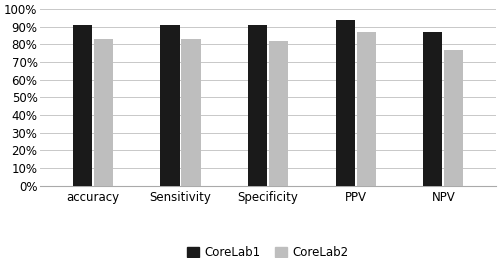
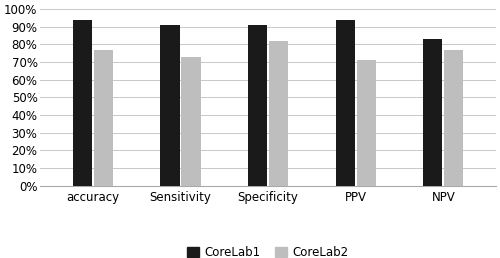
CoreLab1/accuracy: 91% -> 94%
CoreLab2/accuracy: 83% -> 77%
CoreLab2/Sensitivity: 83% -> 73%
CoreLab2/PPV: 87% -> 71%
CoreLab1/NPV: 87% -> 83%
